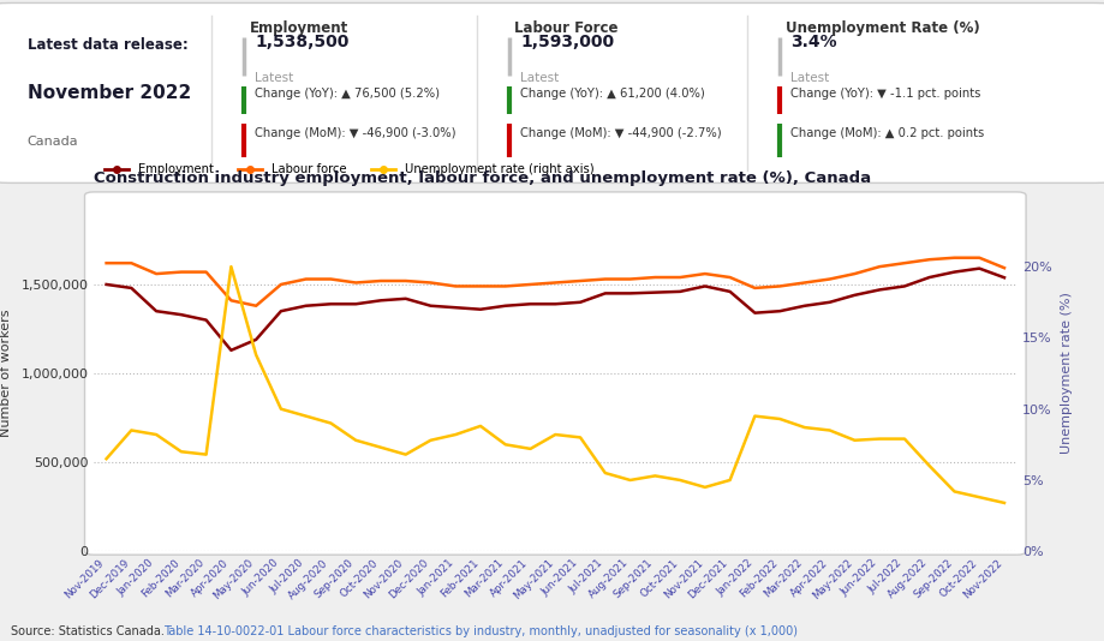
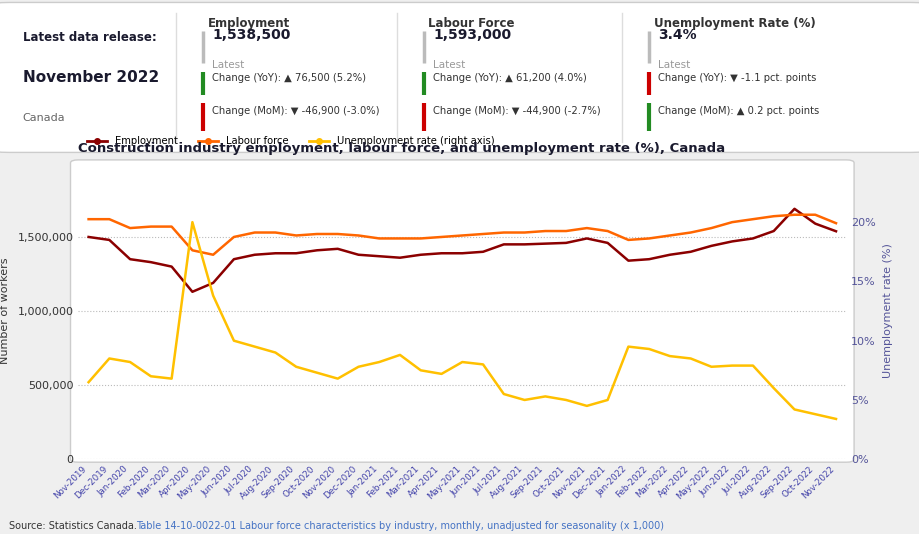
Employment/Sep-2022: 1,570,000 -> 1,690,000
